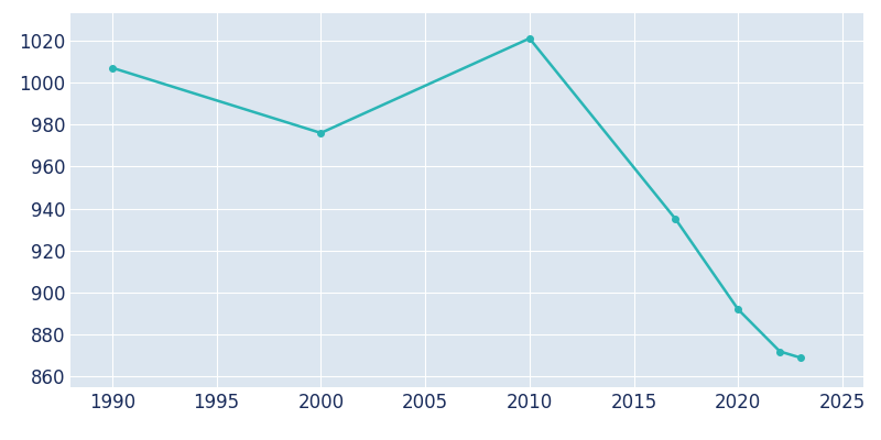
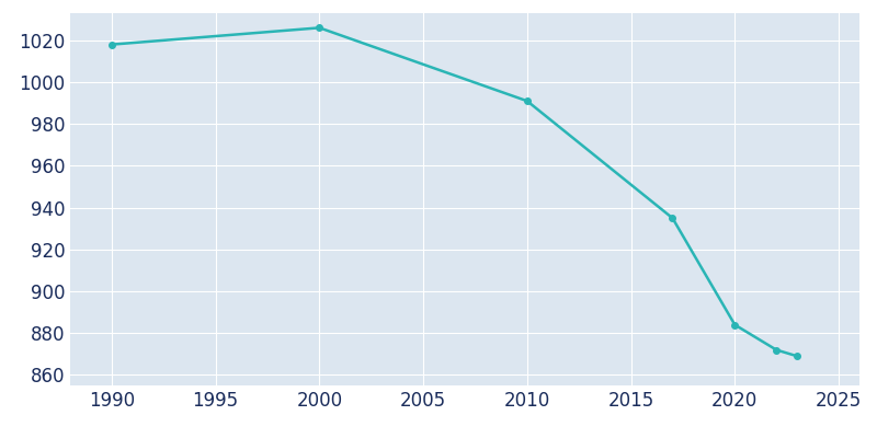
1990: 1007 -> 1018
2000: 976 -> 1026
2010: 1021 -> 991
2020: 892 -> 884
